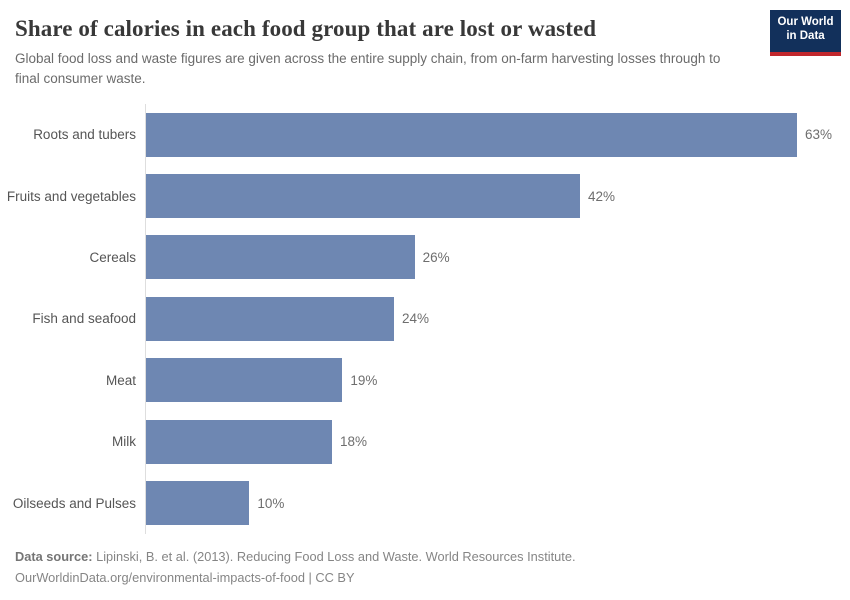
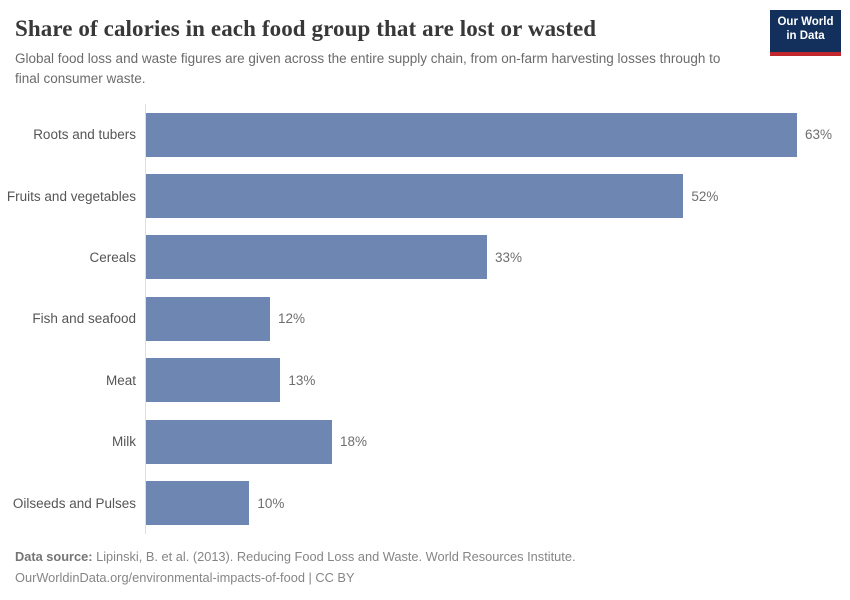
Fruits and vegetables: 42% -> 52%
Cereals: 26% -> 33%
Fish and seafood: 24% -> 12%
Meat: 19% -> 13%
